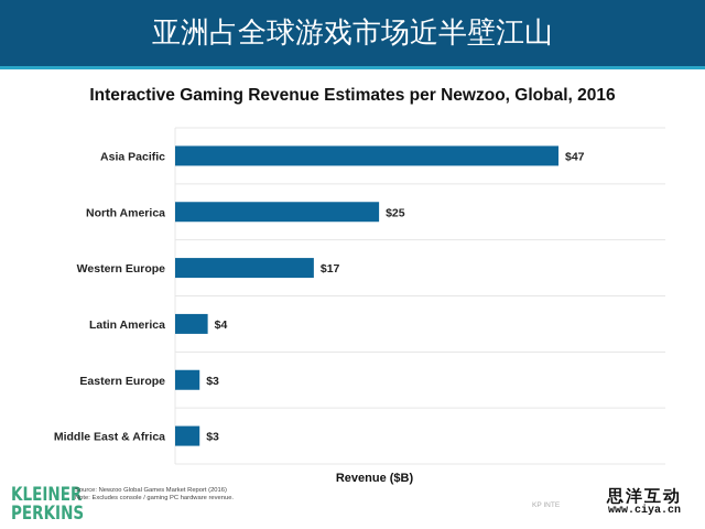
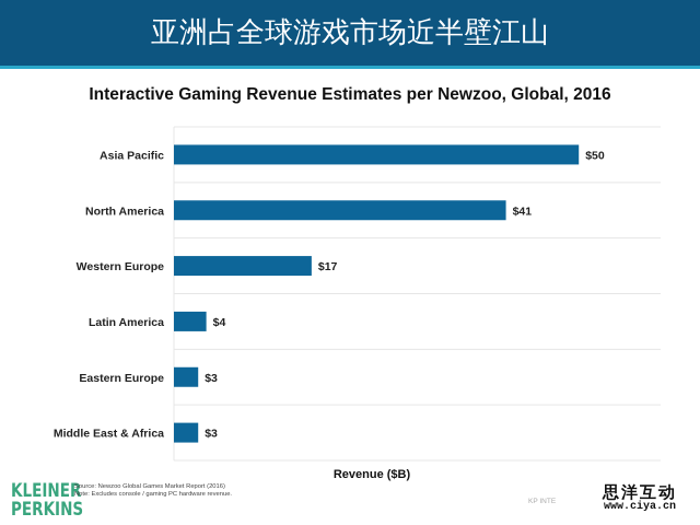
Asia Pacific: $47 -> $50
North America: $25 -> $41
